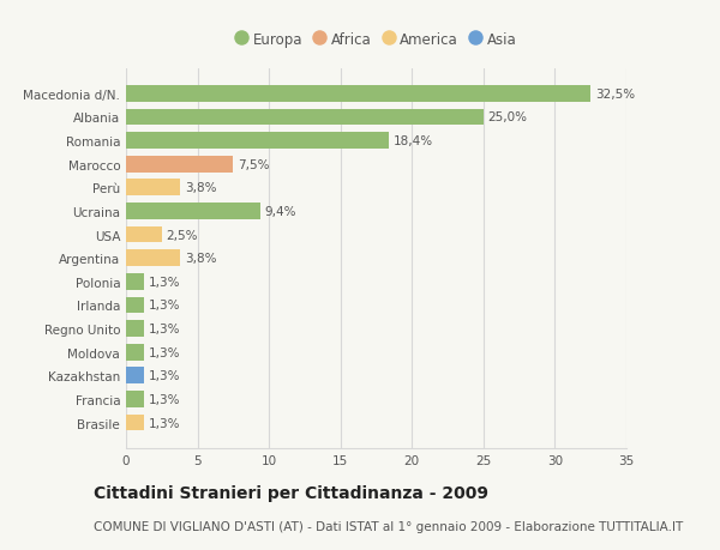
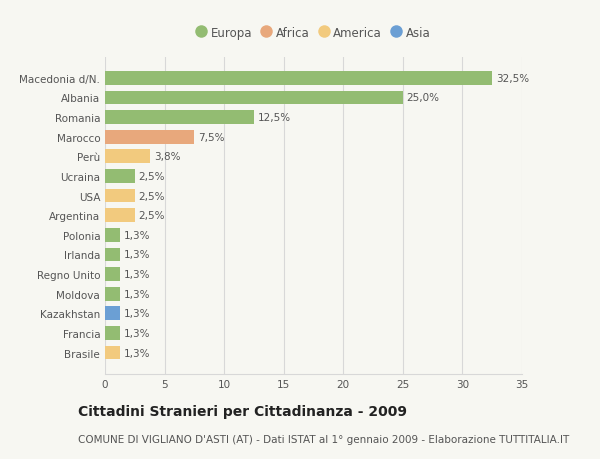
Romania: 18,4% -> 12,5%
Ucraina: 9,4% -> 2,5%
Argentina: 3,8% -> 2,5%
